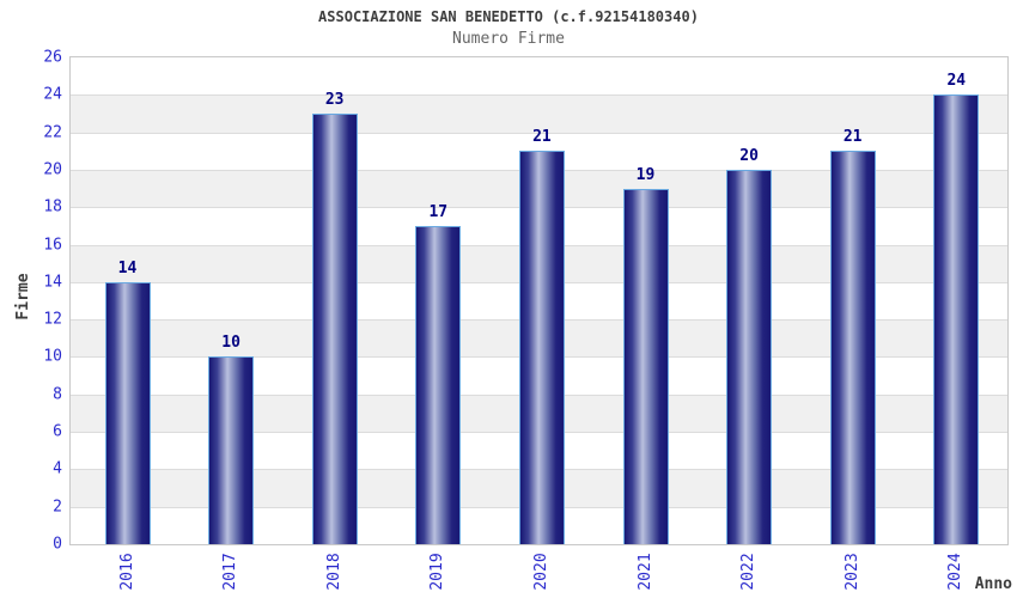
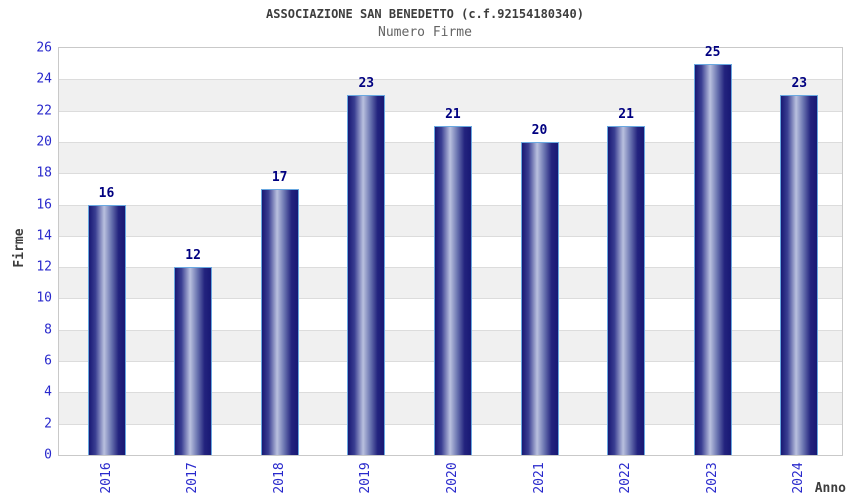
2016: 14 -> 16
2017: 10 -> 12
2018: 23 -> 17
2019: 17 -> 23
2021: 19 -> 20
2022: 20 -> 21
2023: 21 -> 25
2024: 24 -> 23
